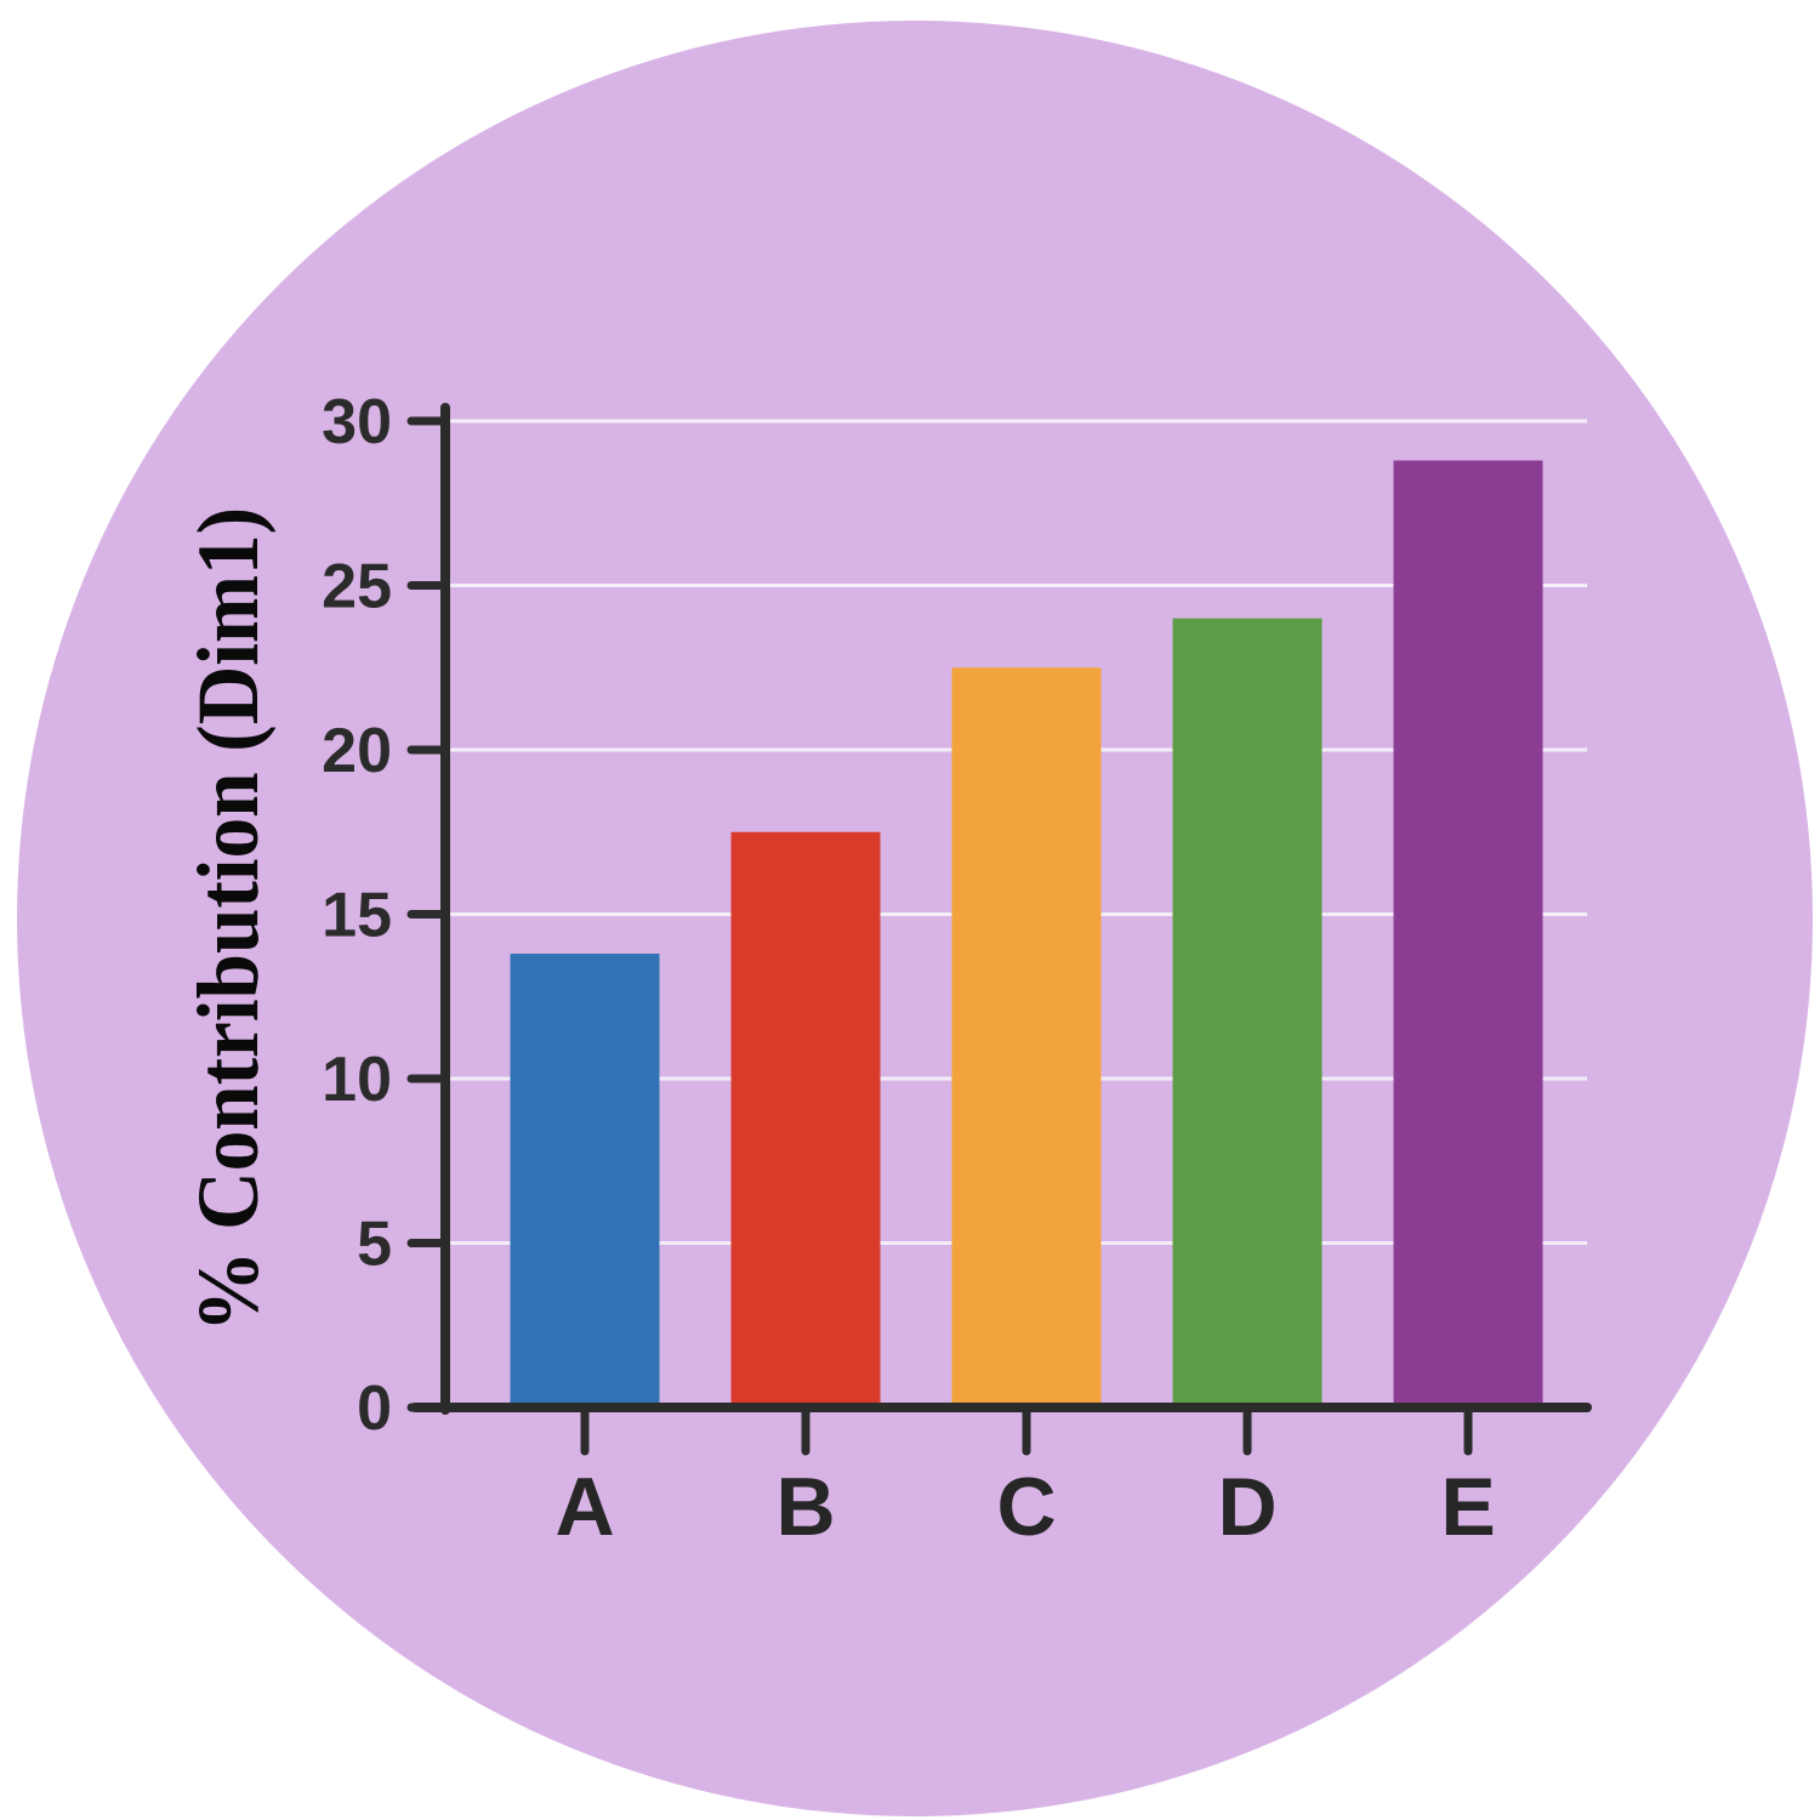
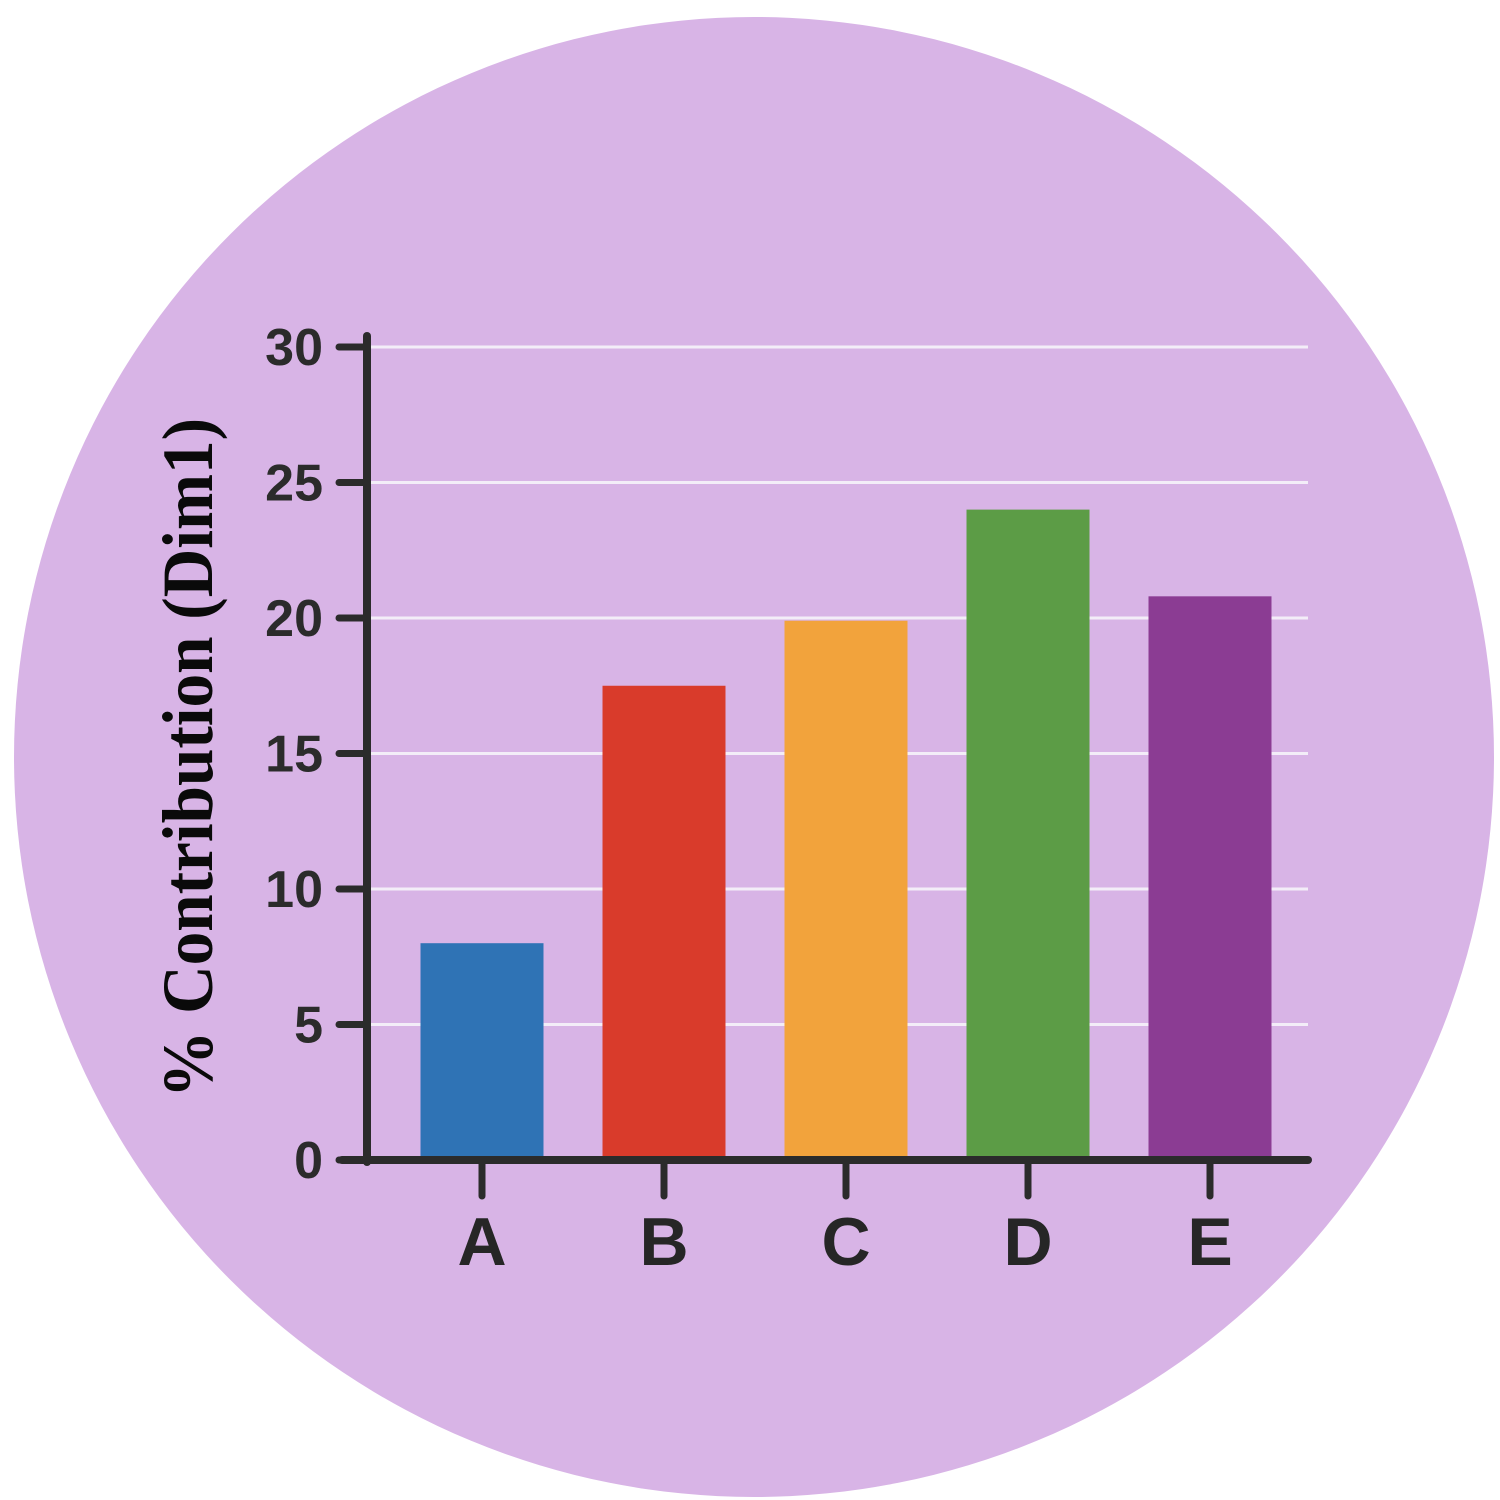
A: 13.8 -> 8.0
C: 22.5 -> 19.9
E: 28.8 -> 20.8
